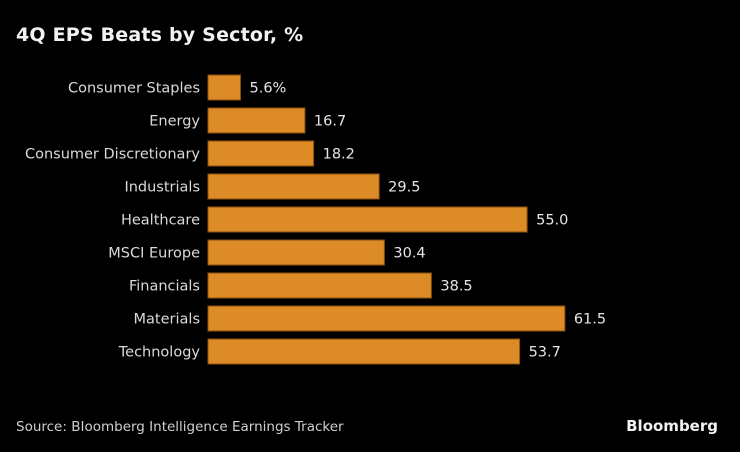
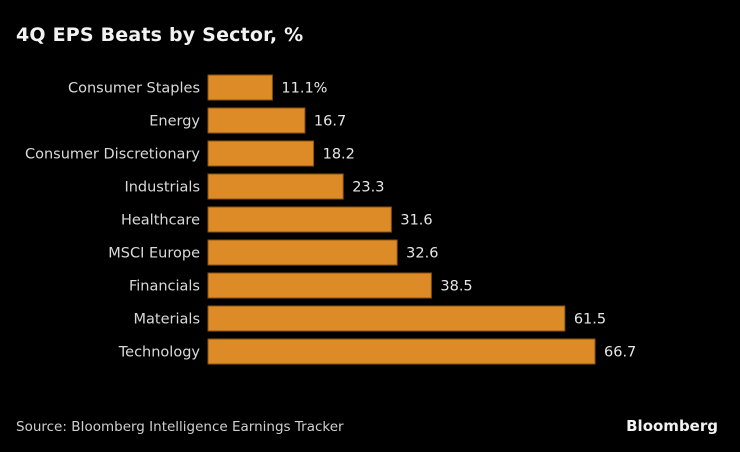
Consumer Staples: 5.6% -> 11.1%
Industrials: 29.5 -> 23.3
Healthcare: 55.0 -> 31.6
MSCI Europe: 30.4 -> 32.6
Technology: 53.7 -> 66.7
